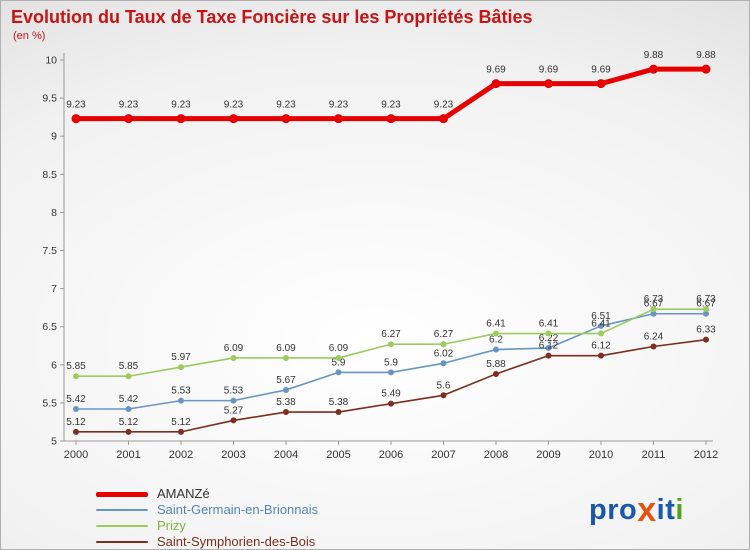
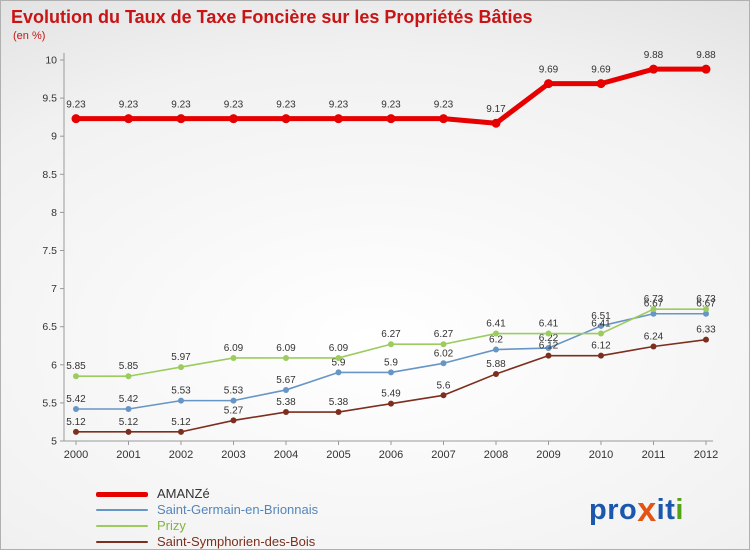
AMANZé/2008: 9.69 -> 9.17
